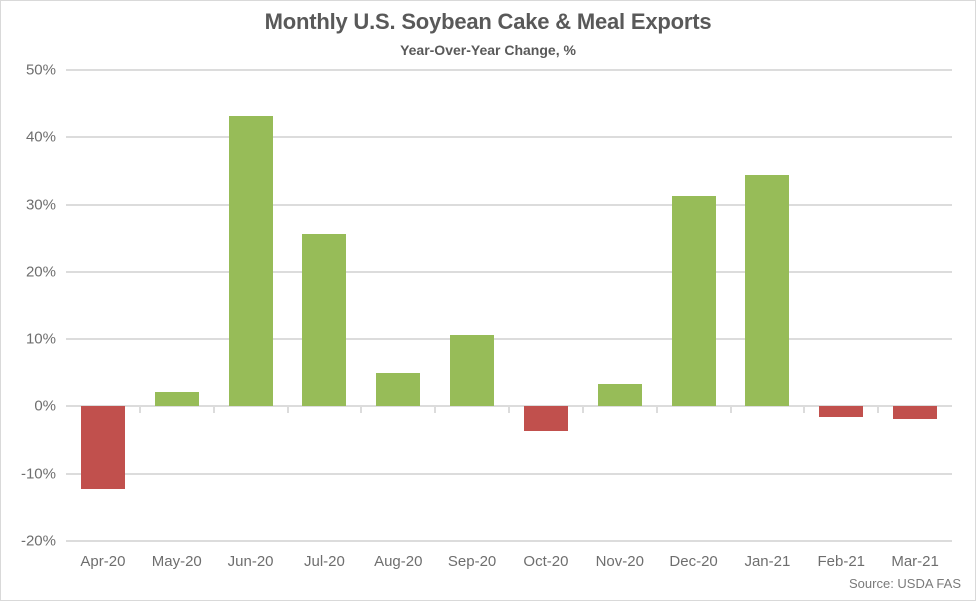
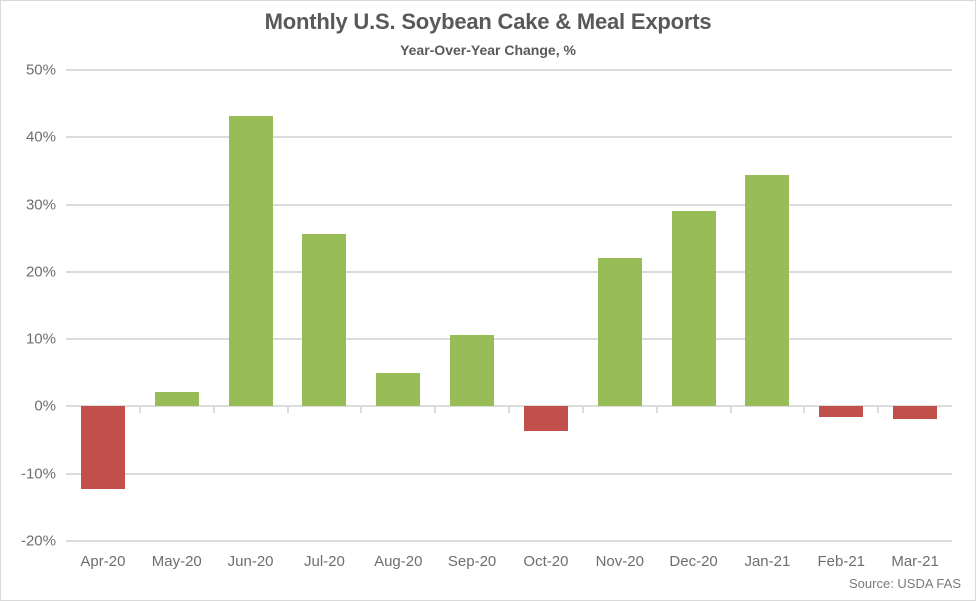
Nov-20: 3% -> 22%
Dec-20: 31% -> 29%
